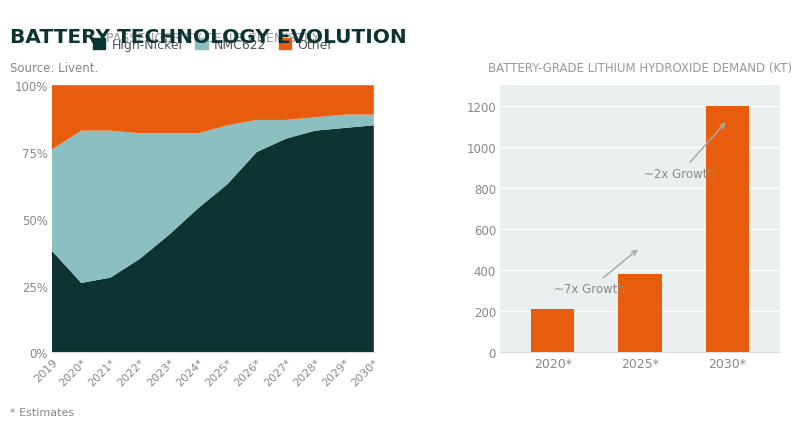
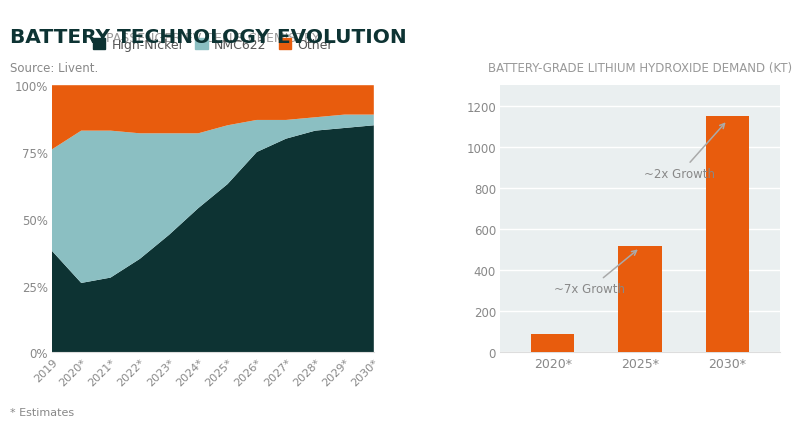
BATTERY-GRADE LITHIUM HYDROXIDE DEMAND (KT)/2020*: 210 -> 90
BATTERY-GRADE LITHIUM HYDROXIDE DEMAND (KT)/2025*: 380 -> 520
BATTERY-GRADE LITHIUM HYDROXIDE DEMAND (KT)/2030*: 1200 -> 1150
